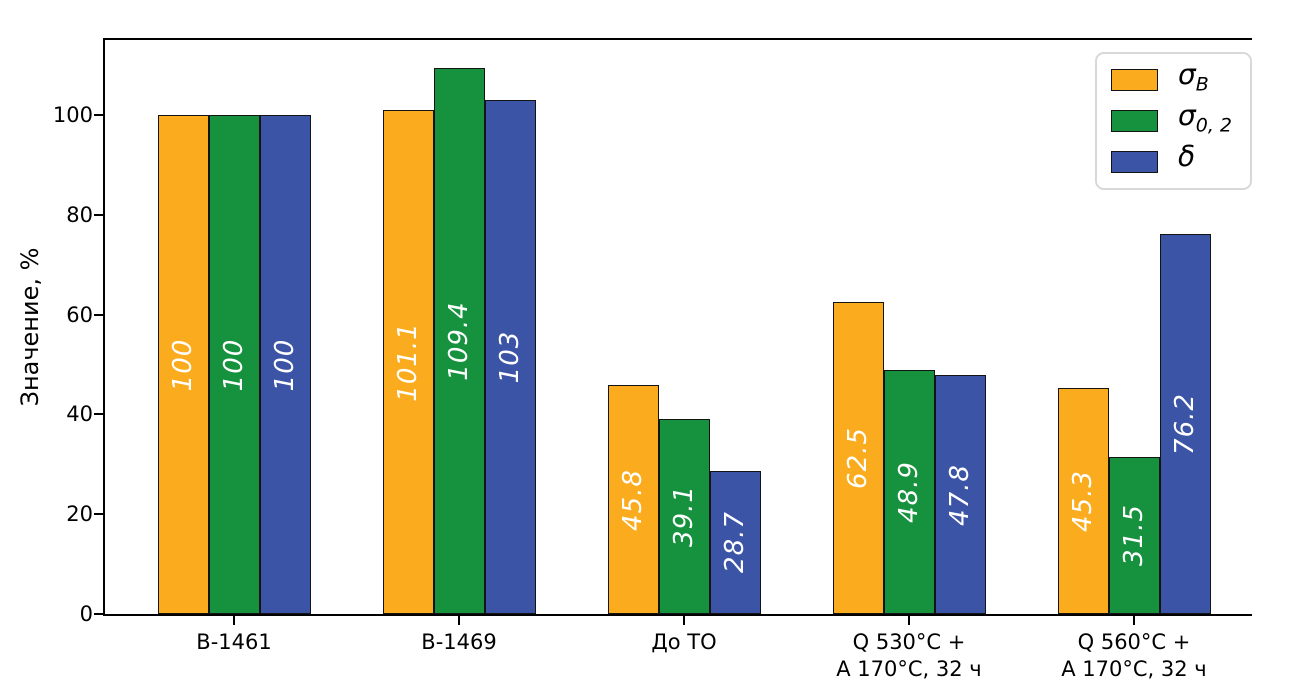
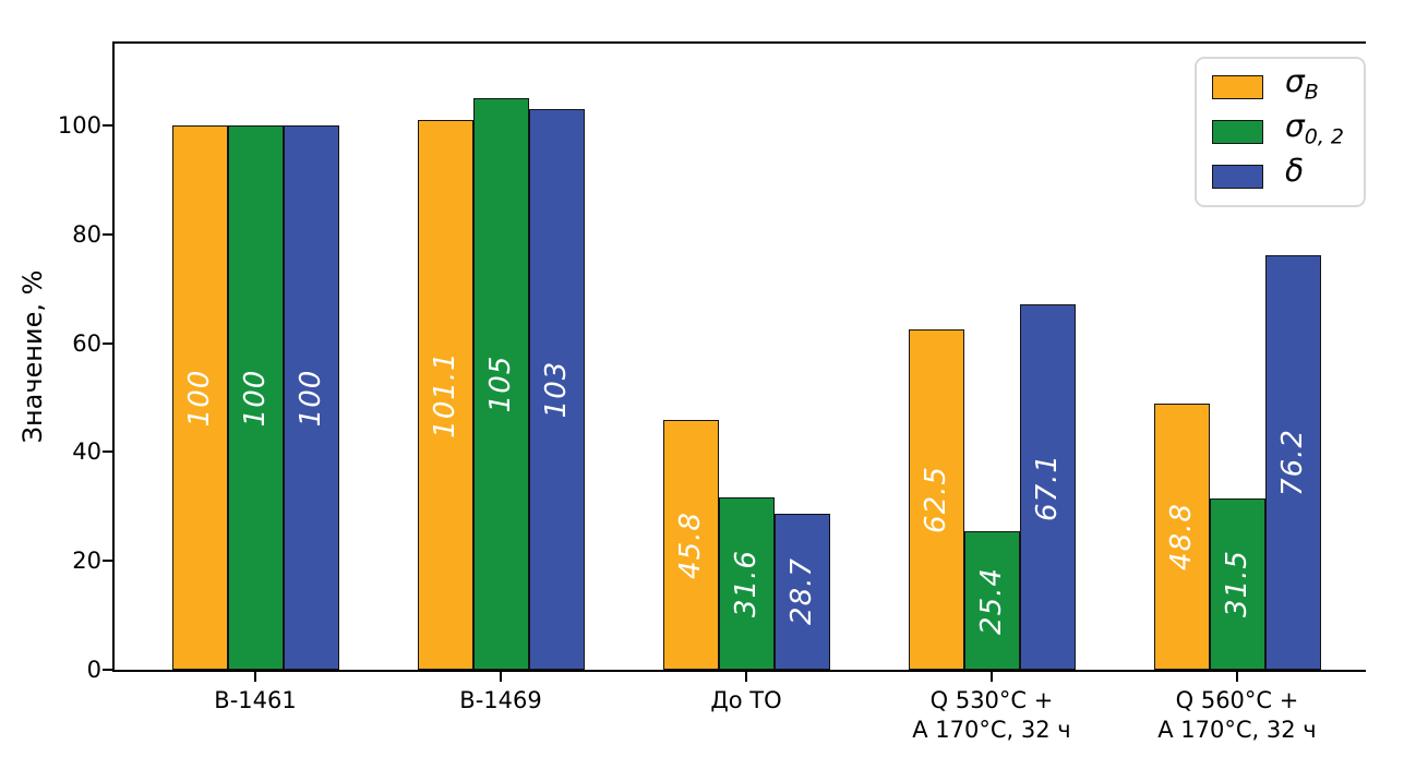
σ0,2/В-1469: 109.4 -> 105
σ0,2/До ТО: 39.1 -> 31.6
σ0,2/Q 530°C + A 170°C, 32 ч: 48.9 -> 25.4
δ/Q 530°C + A 170°C, 32 ч: 47.8 -> 67.1
σB/Q 560°C + A 170°C, 32 ч: 45.3 -> 48.8
